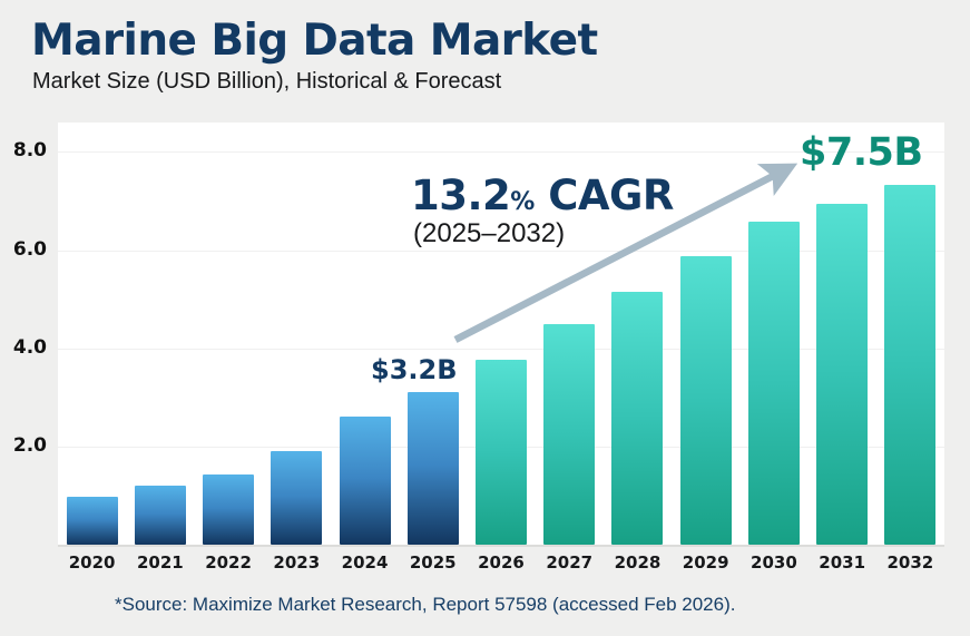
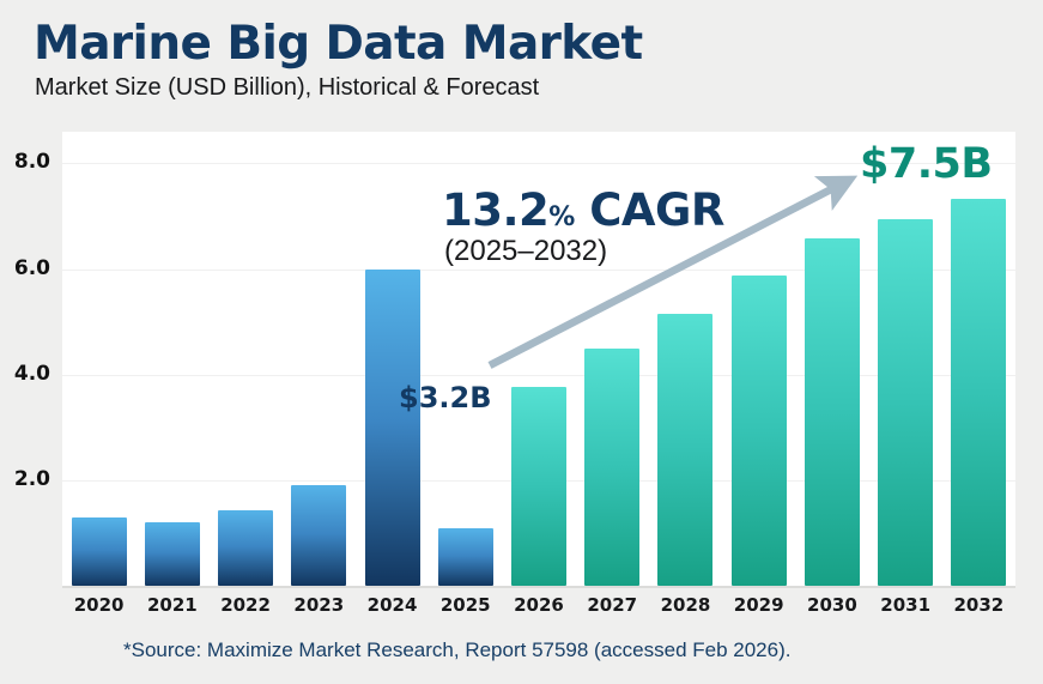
2020: 1.0 -> 1.3
2024: 2.6 -> 6.0
2025: 3.1 -> 1.1
